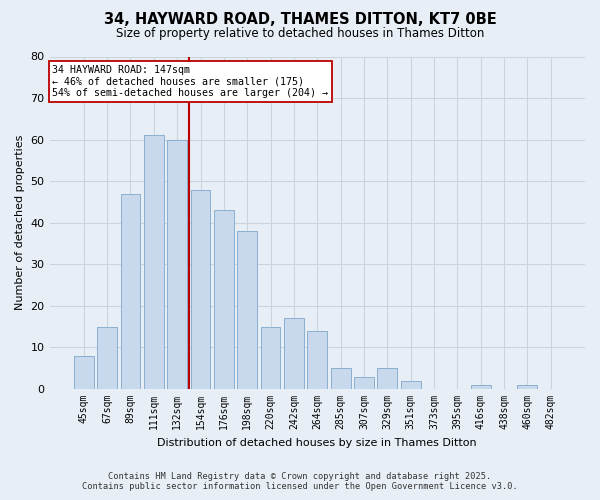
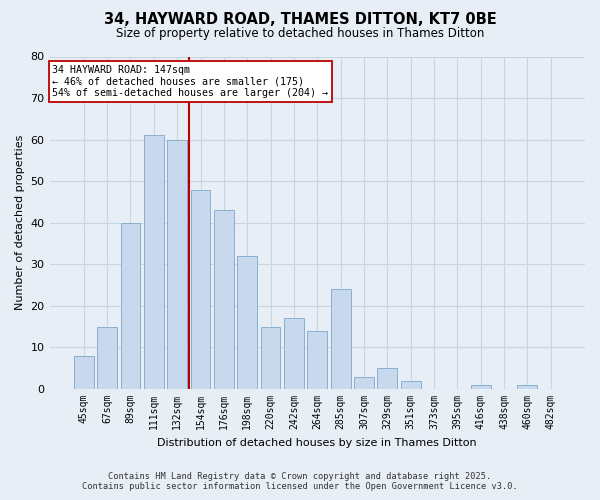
89sqm: 47 -> 40
198sqm: 38 -> 32
285sqm: 5 -> 24
